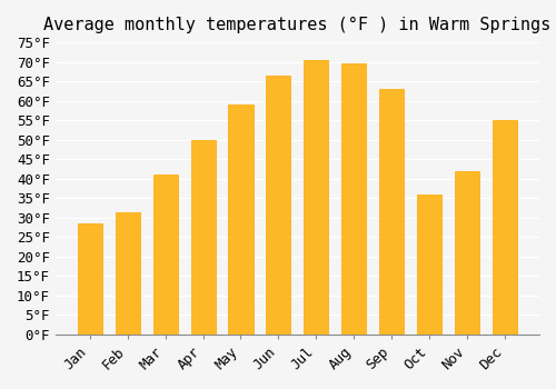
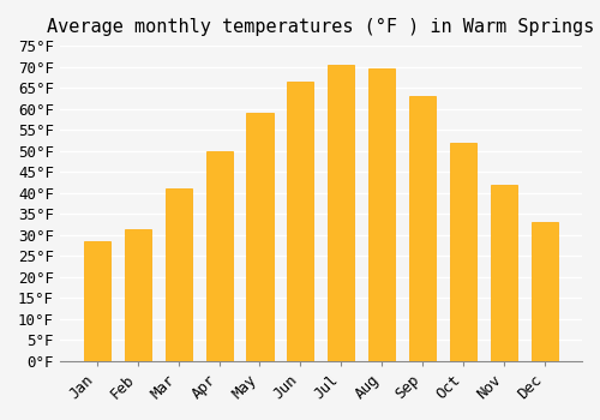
Oct: 36.0°F -> 52.0°F
Dec: 55.0°F -> 33.0°F
